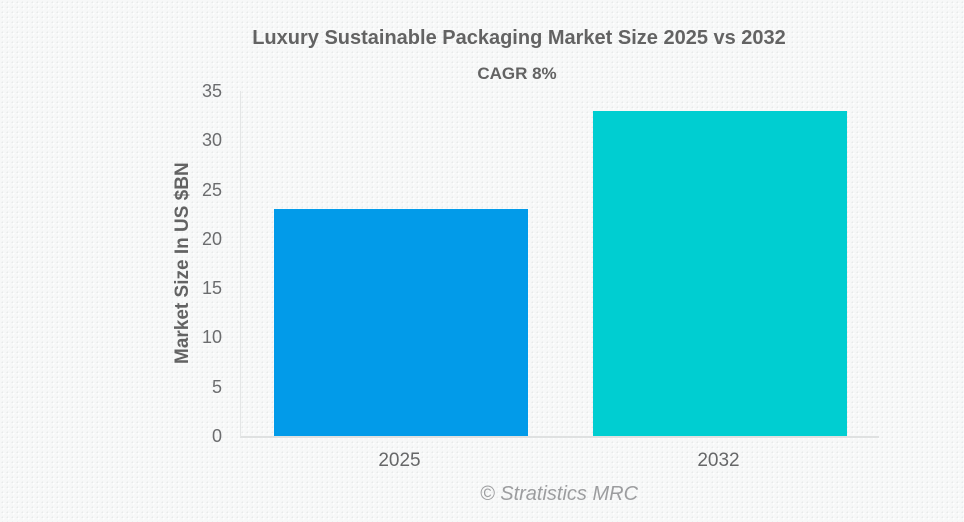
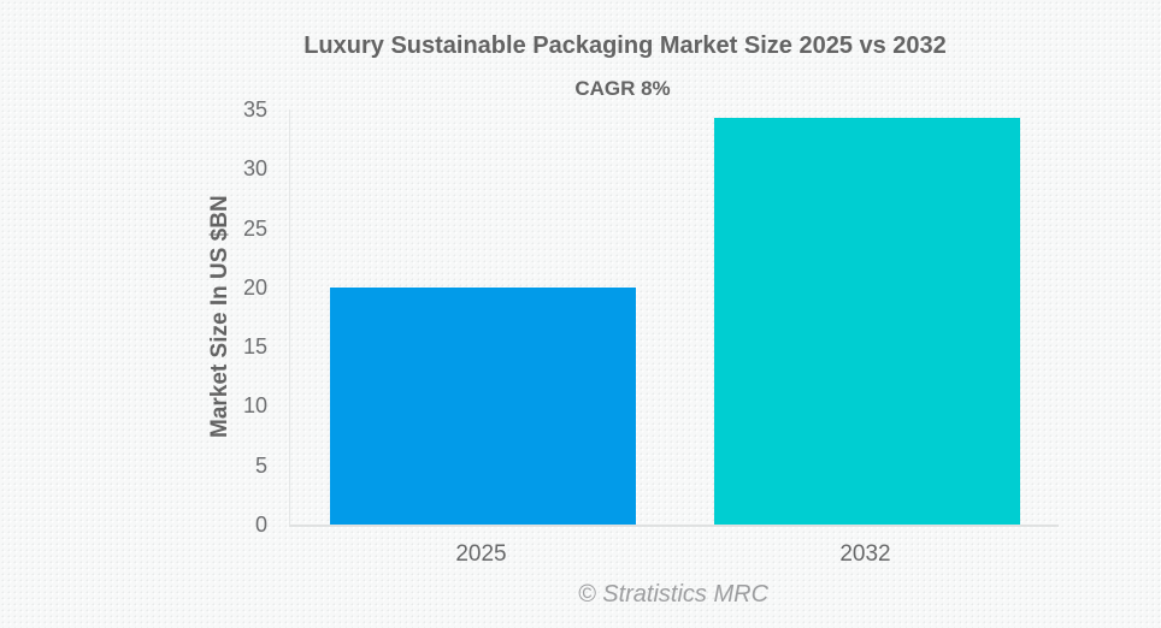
2025: 23 -> 20
2032: 33 -> 34
